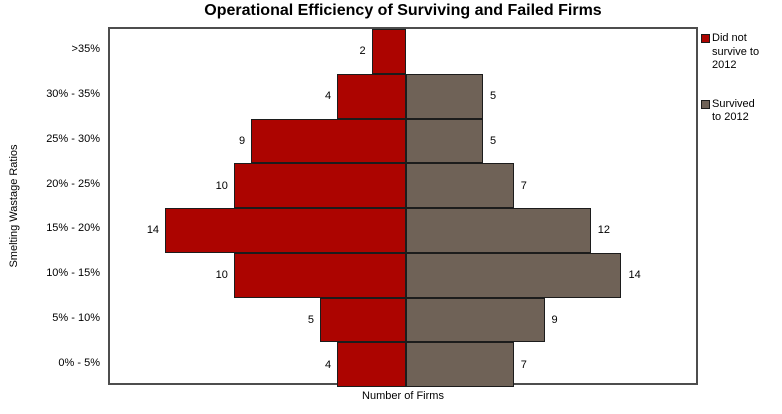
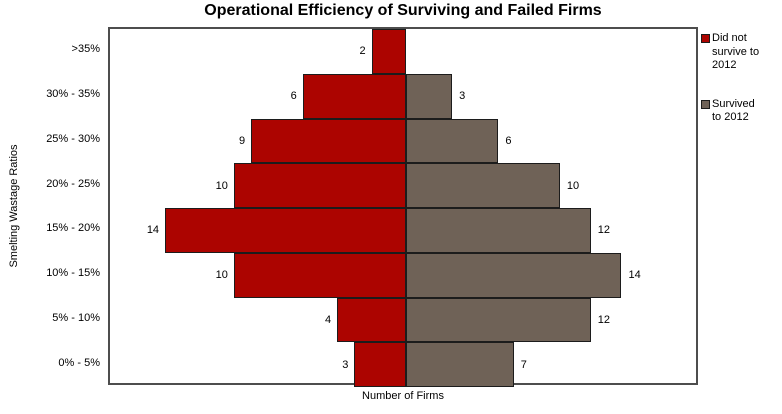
Did not survive to 2012/30% - 35%: 4 -> 6
Survived to 2012/30% - 35%: 5 -> 3
Survived to 2012/25% - 30%: 5 -> 6
Survived to 2012/20% - 25%: 7 -> 10
Did not survive to 2012/5% - 10%: 5 -> 4
Survived to 2012/5% - 10%: 9 -> 12
Did not survive to 2012/0% - 5%: 4 -> 3
